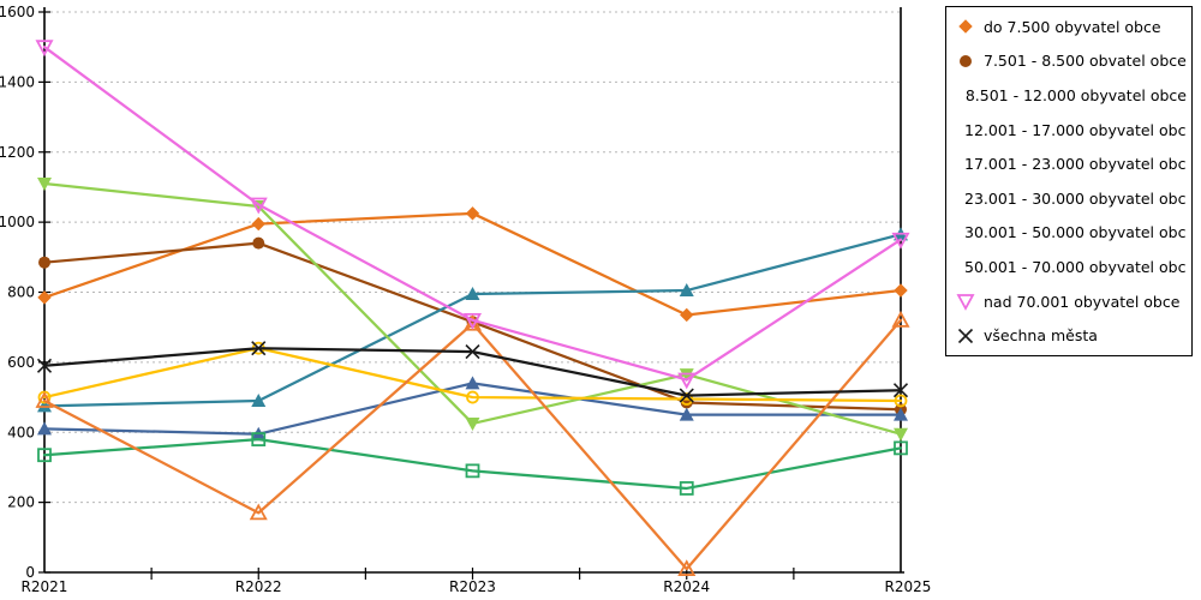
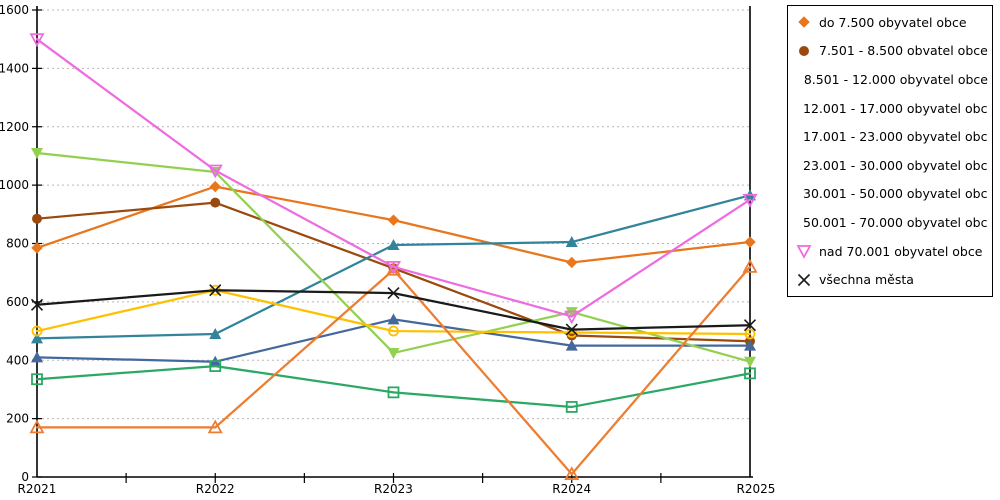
50.001 - 70.000 obyvatel obc.../R2021: 490 -> 170
do 7.500 obyvatel obce/R2023: 1020 -> 880
